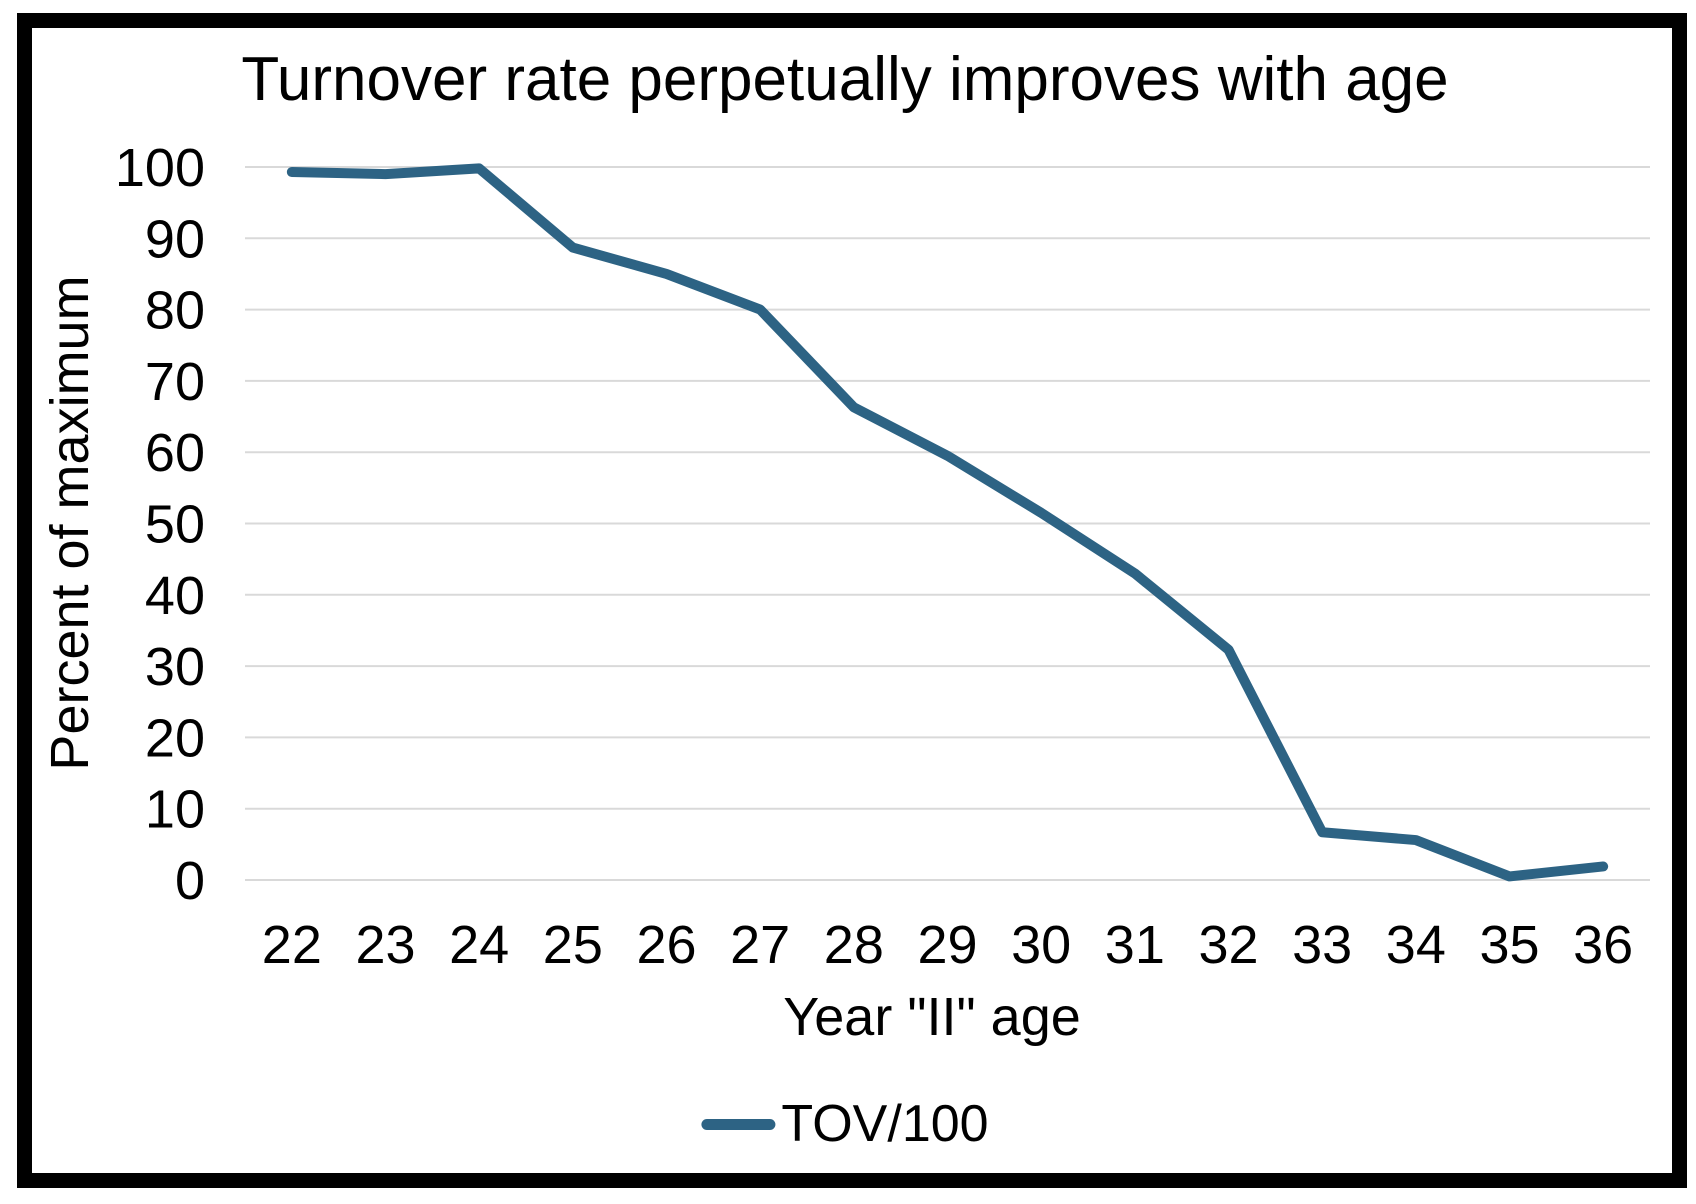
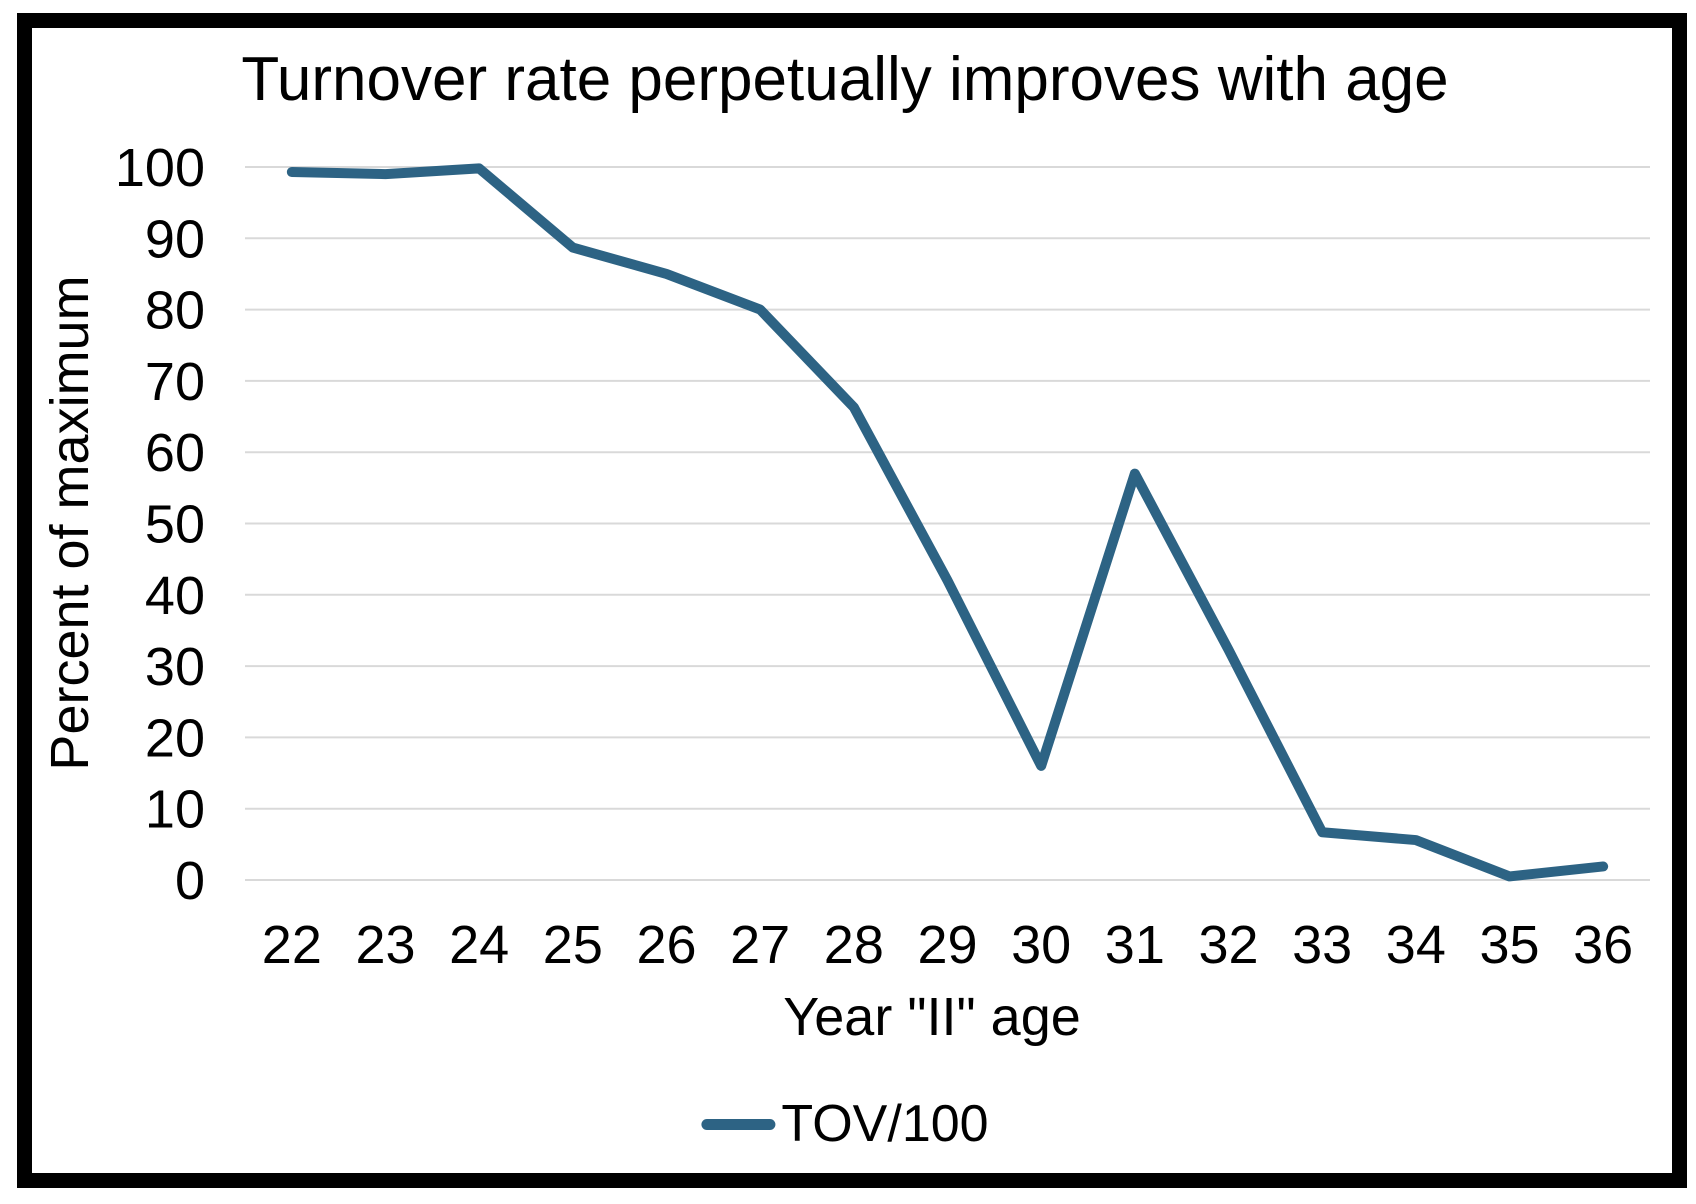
29: 60 -> 42
30: 52 -> 16
31: 43 -> 57
